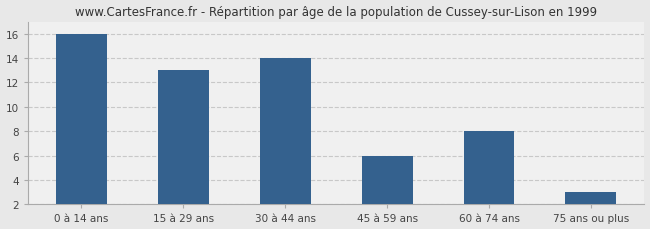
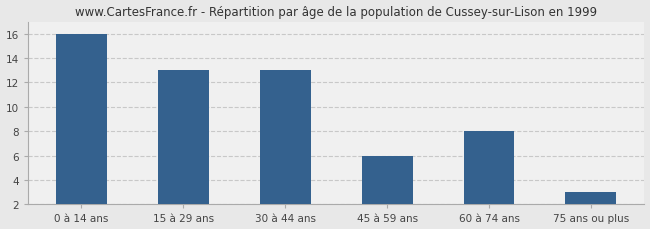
30 à 44 ans: 14 -> 13
